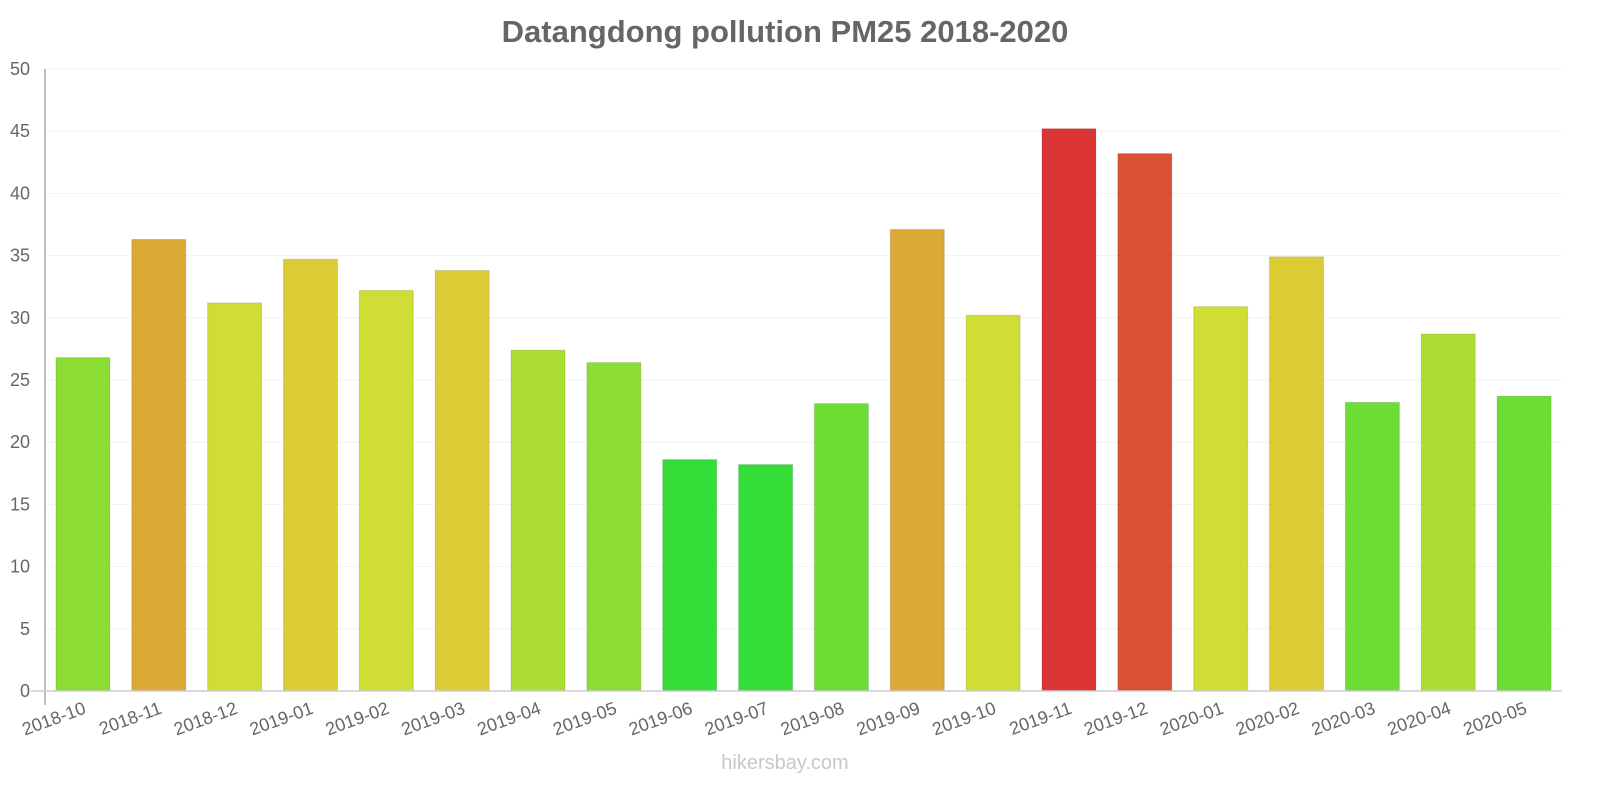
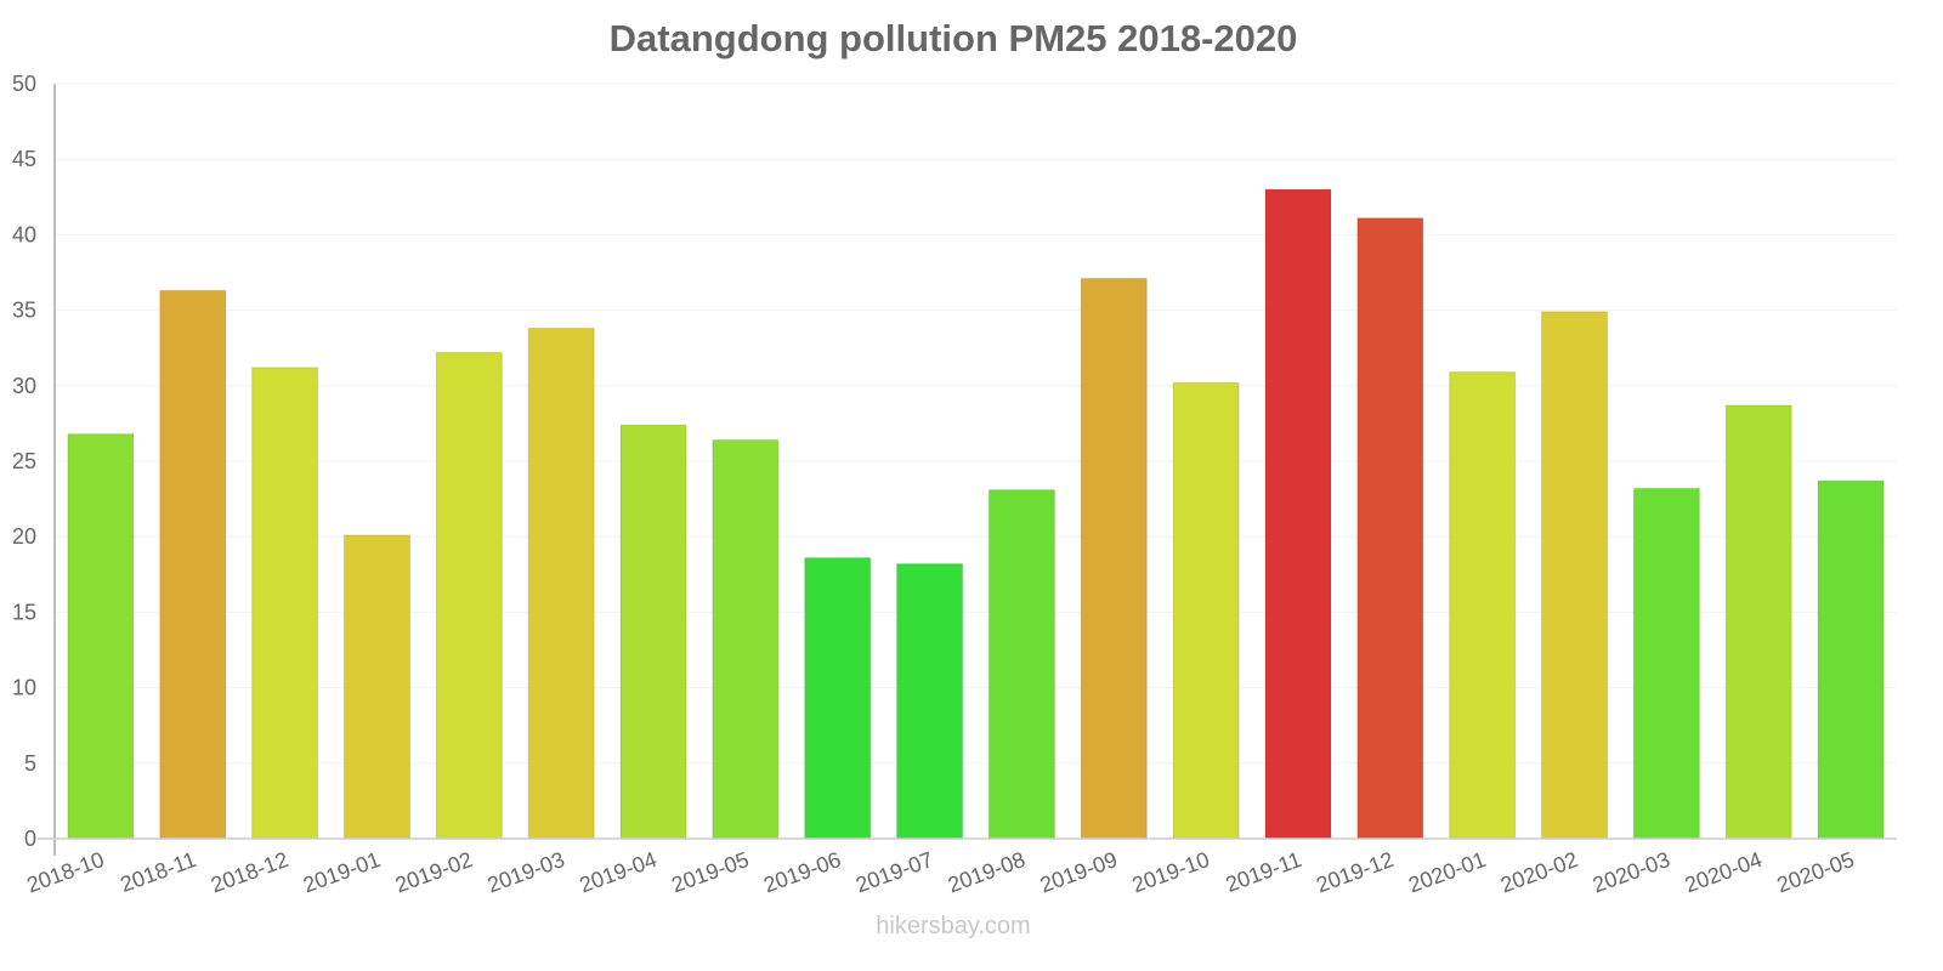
2019-01: 34.7 -> 20.1
2019-11: 45.2 -> 43.0
2019-12: 43.2 -> 41.1
